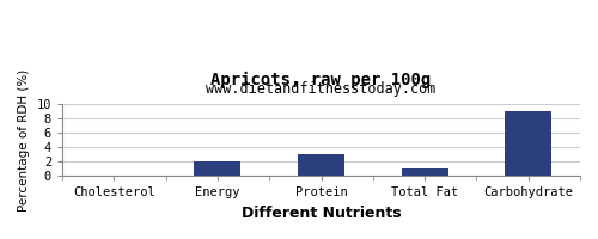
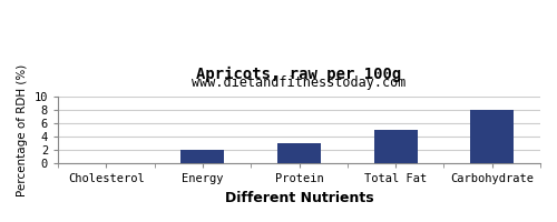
Total Fat: 1 -> 5
Carbohydrate: 9 -> 8
